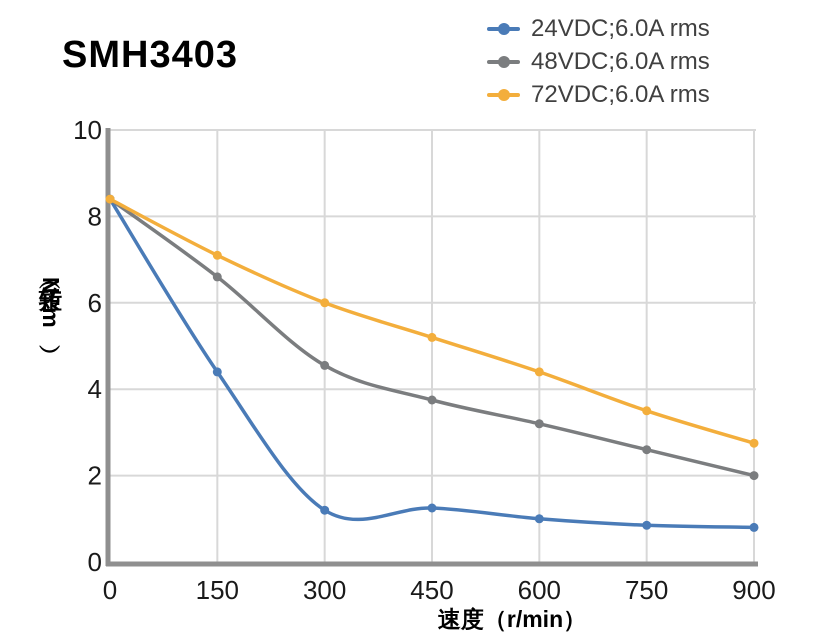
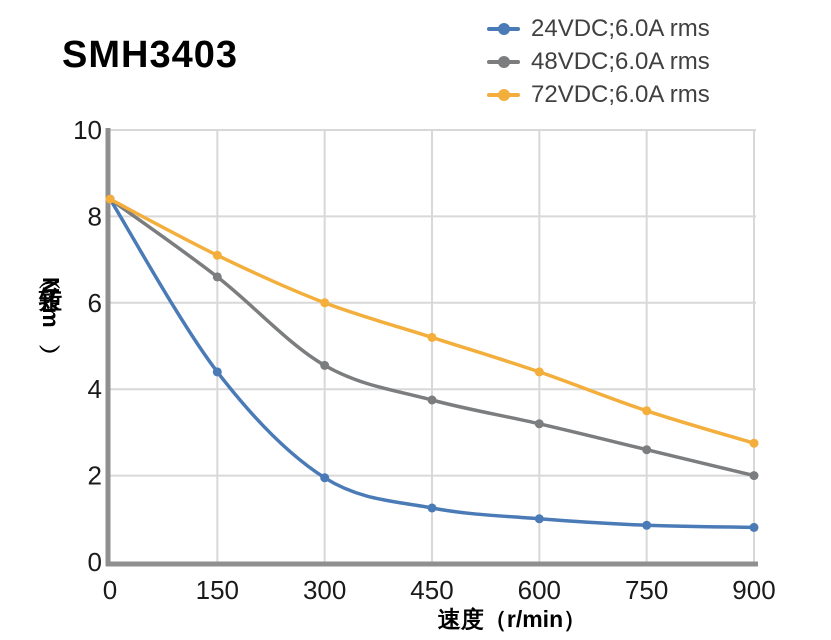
24VDC;6.0A rms/300: 1.2 -> 1.9
